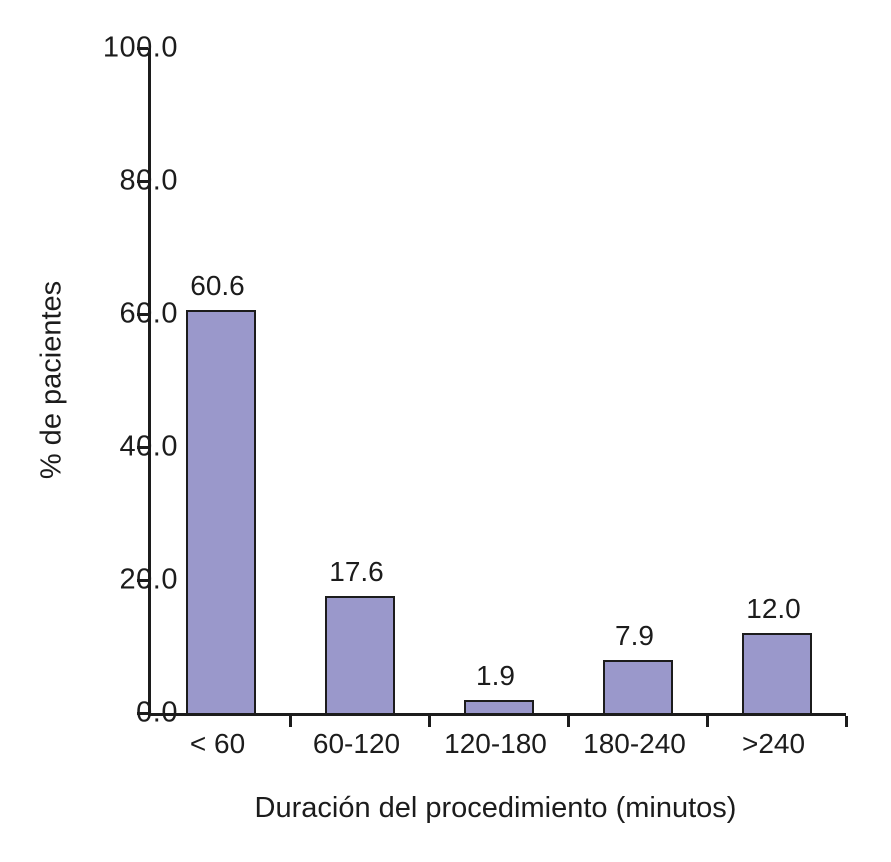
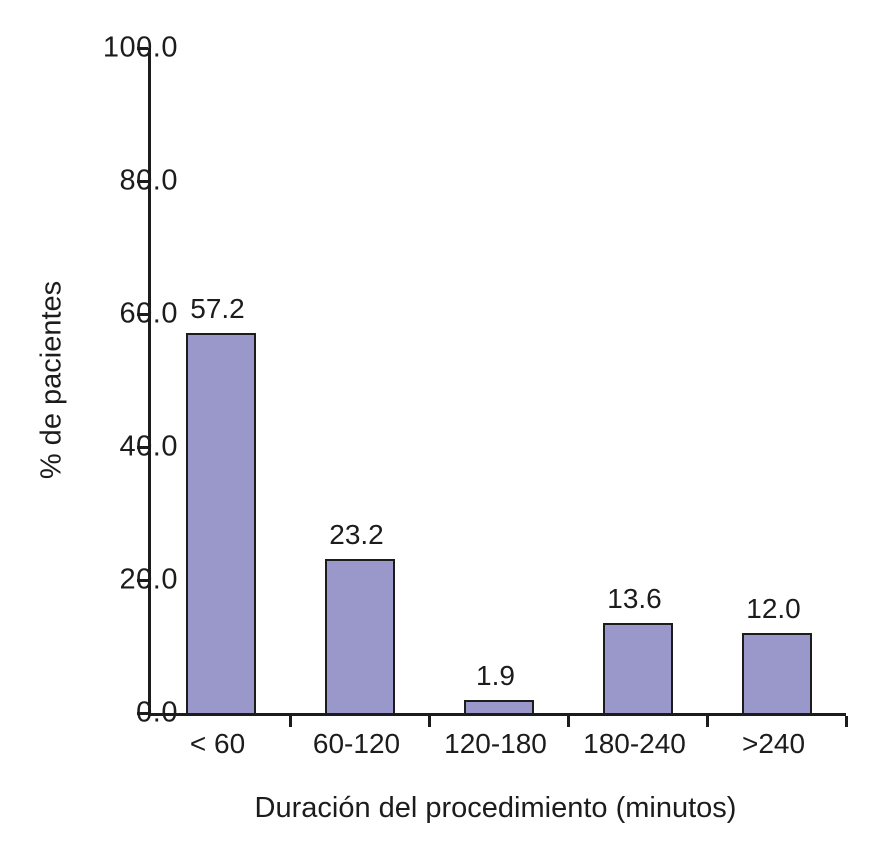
< 60: 60.6 -> 57.2
60-120: 17.6 -> 23.2
180-240: 7.9 -> 13.6
